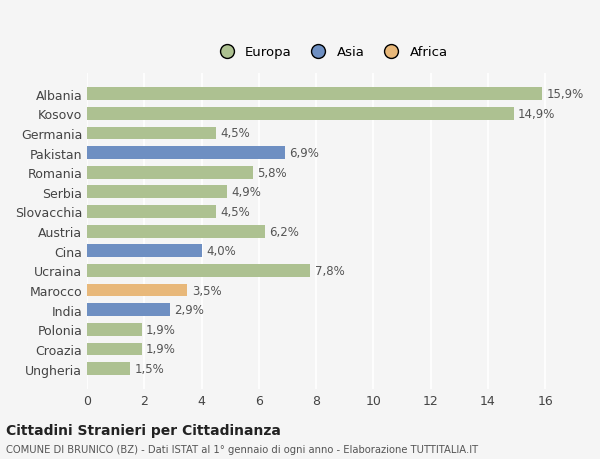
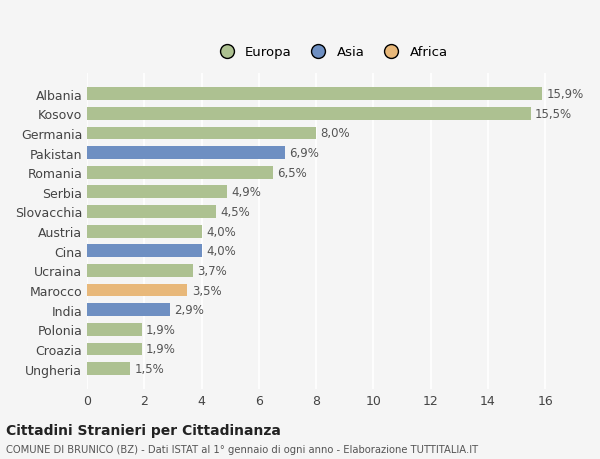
Kosovo: 14,9% -> 15,5%
Germania: 4,5% -> 8,0%
Romania: 5,8% -> 6,5%
Austria: 6,2% -> 4,0%
Ucraina: 7,8% -> 3,7%
